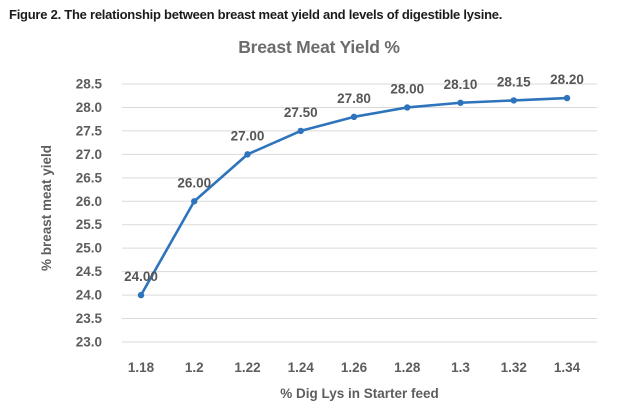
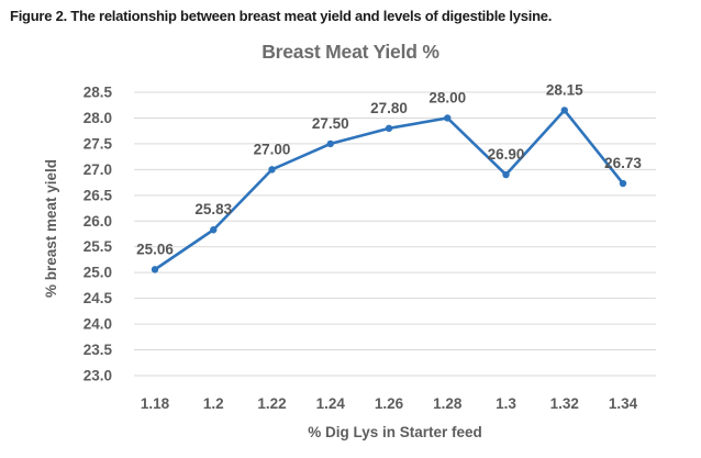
1.18: 24.00 -> 25.06
1.2: 26.00 -> 25.83
1.3: 28.10 -> 26.90
1.34: 28.20 -> 26.73
